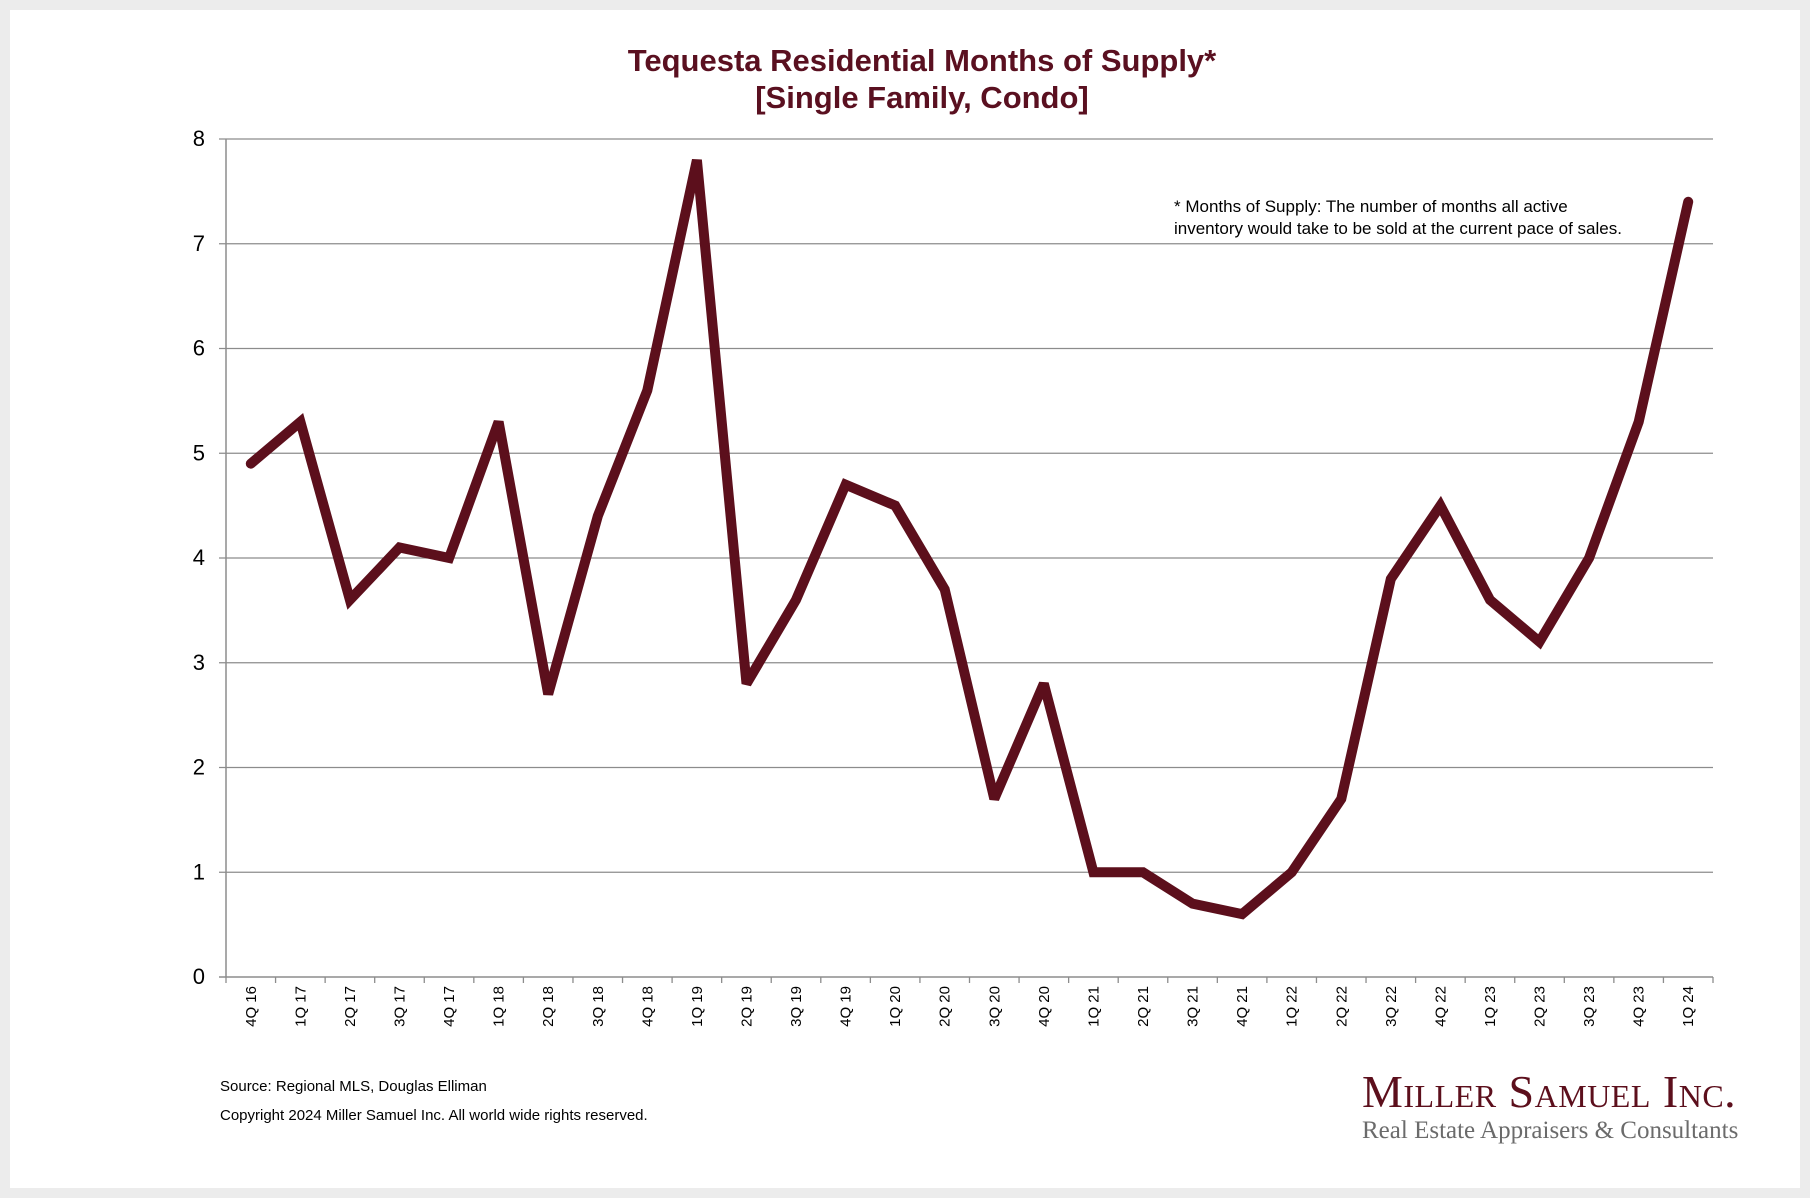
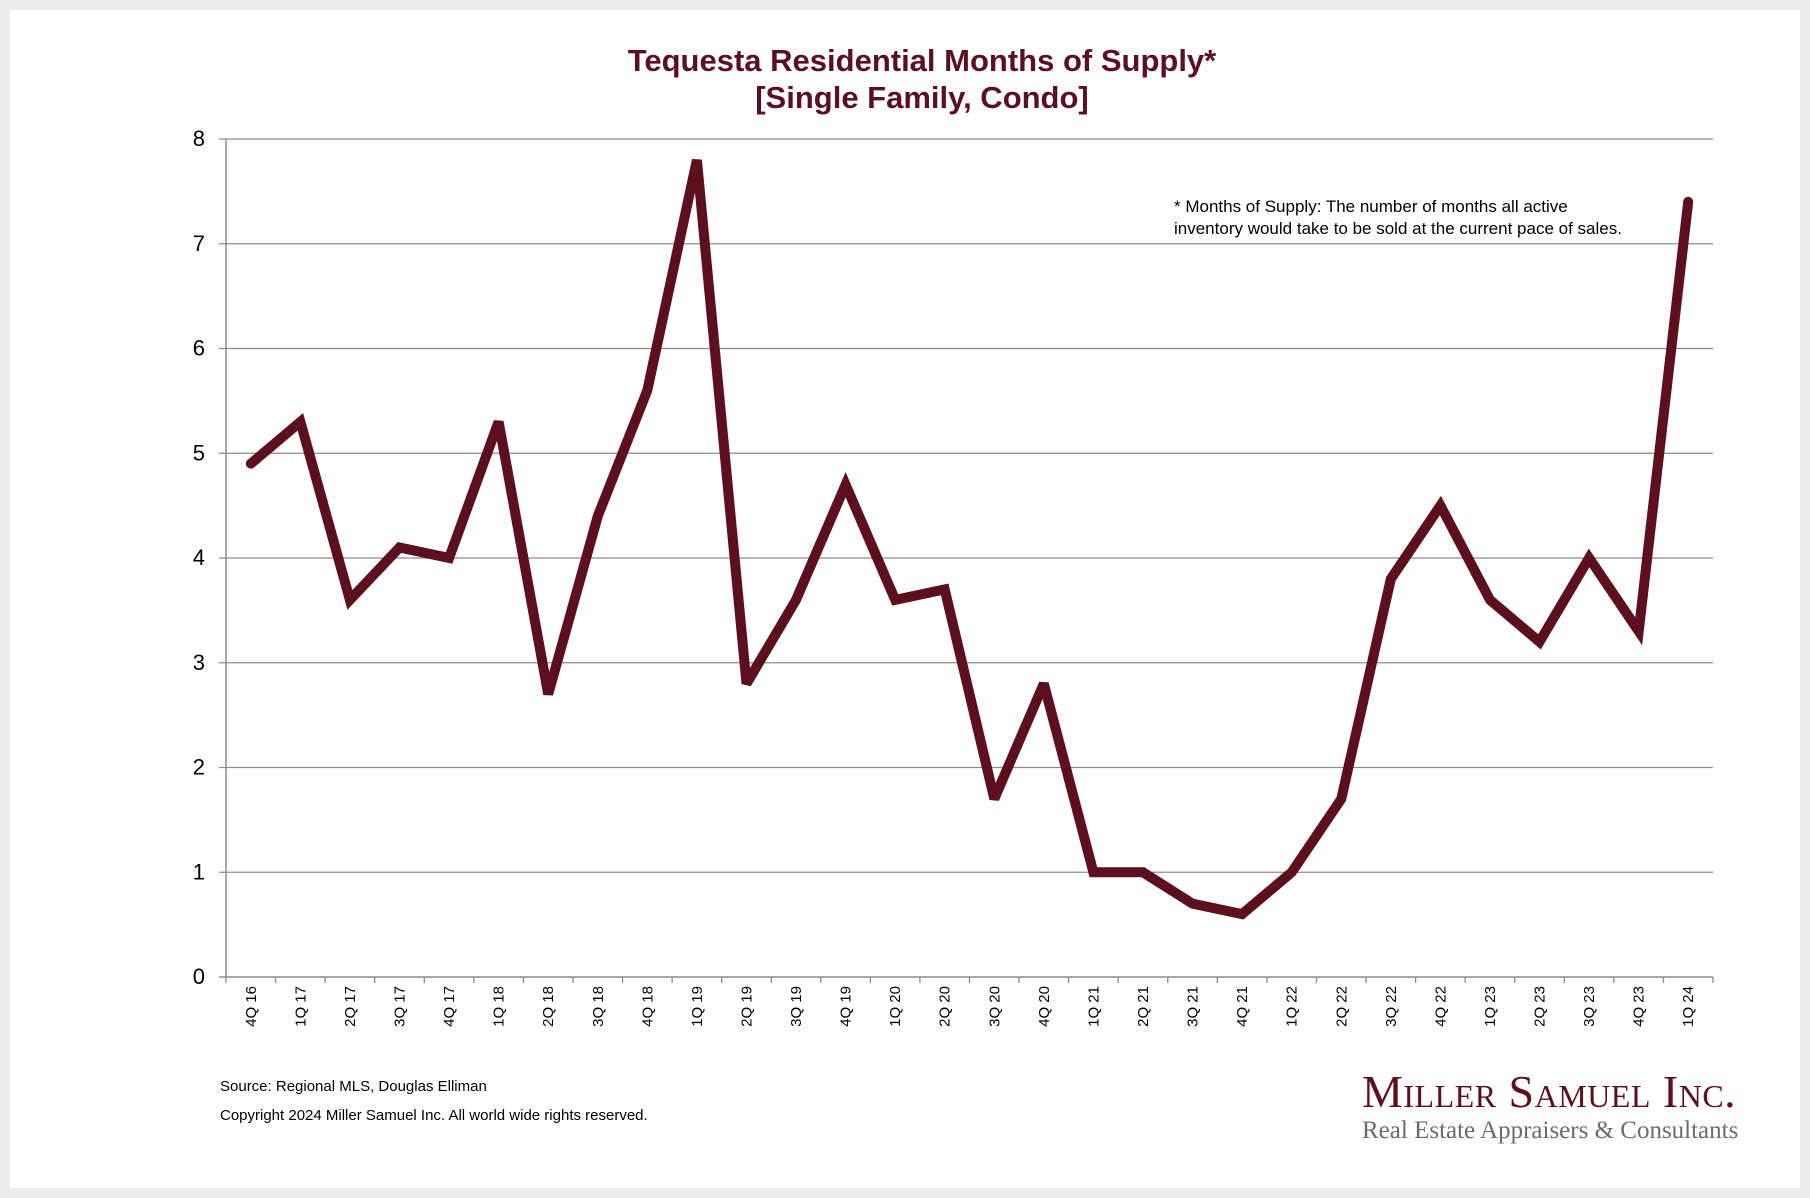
1Q 20: 4.5 -> 3.6
4Q 23: 5.3 -> 3.3
